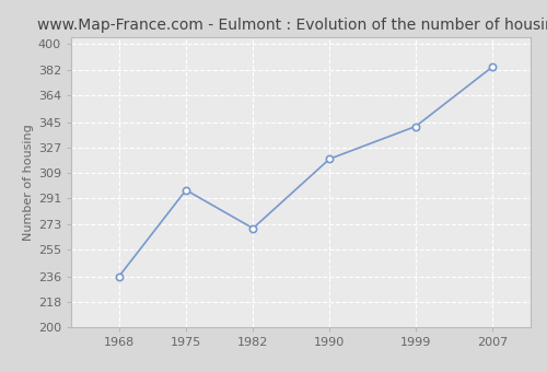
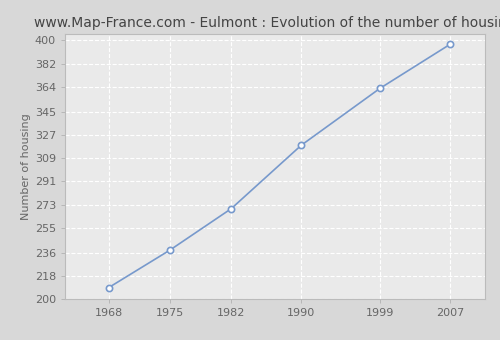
1968: 236 -> 209
1975: 297 -> 238
1999: 342 -> 363
2007: 384 -> 397
